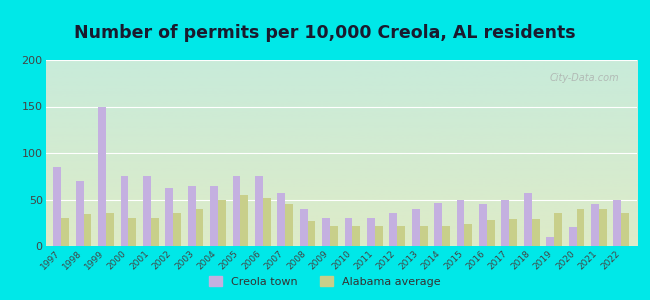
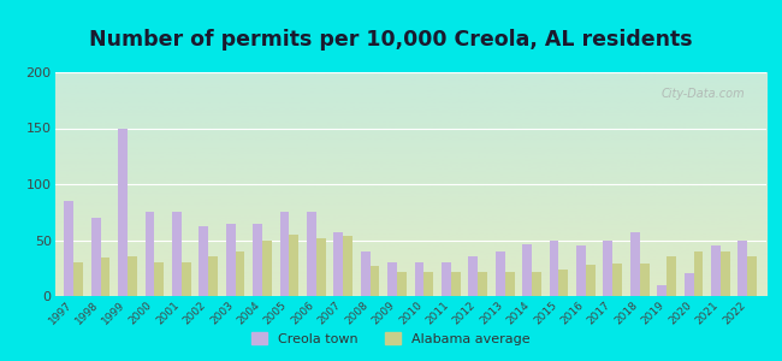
Alabama average/2007: 45 -> 54
